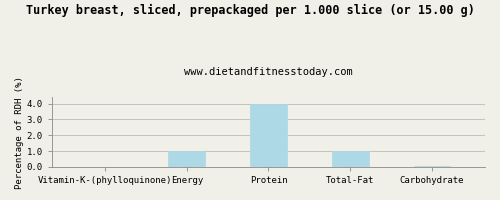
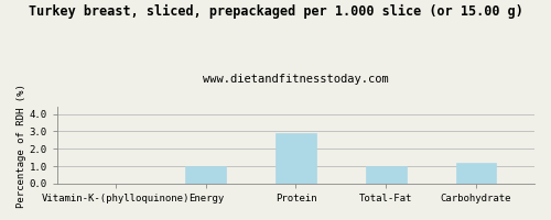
Protein: 4.0 -> 2.9
Carbohydrate: 0.1 -> 1.2
